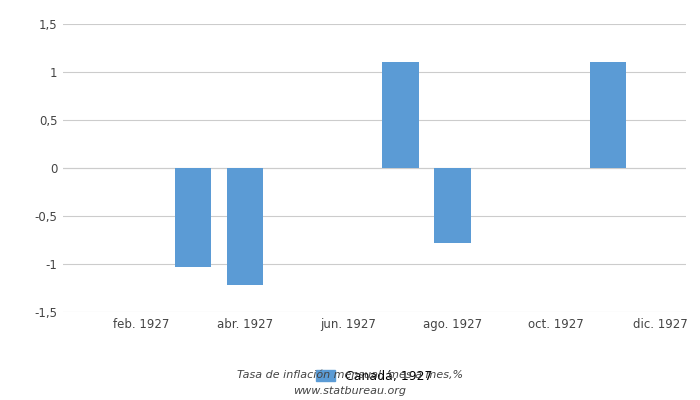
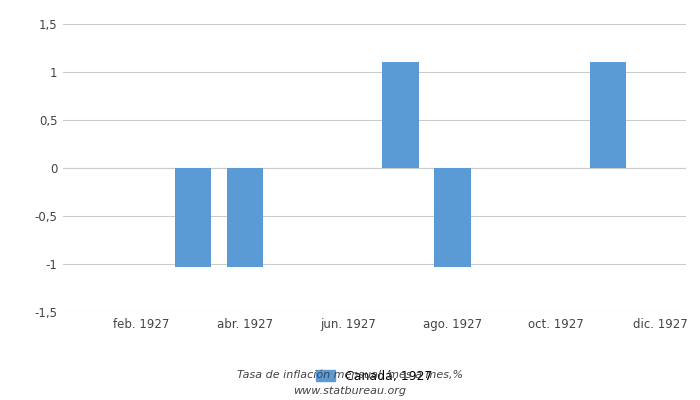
abr. 1927: -1,22 -> -1,03
ago. 1927: -0,78 -> -1,03
